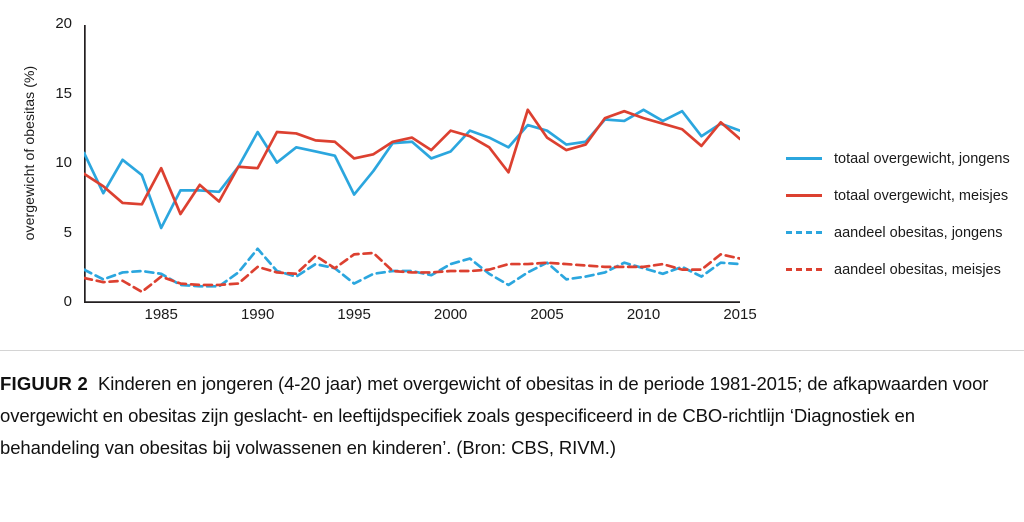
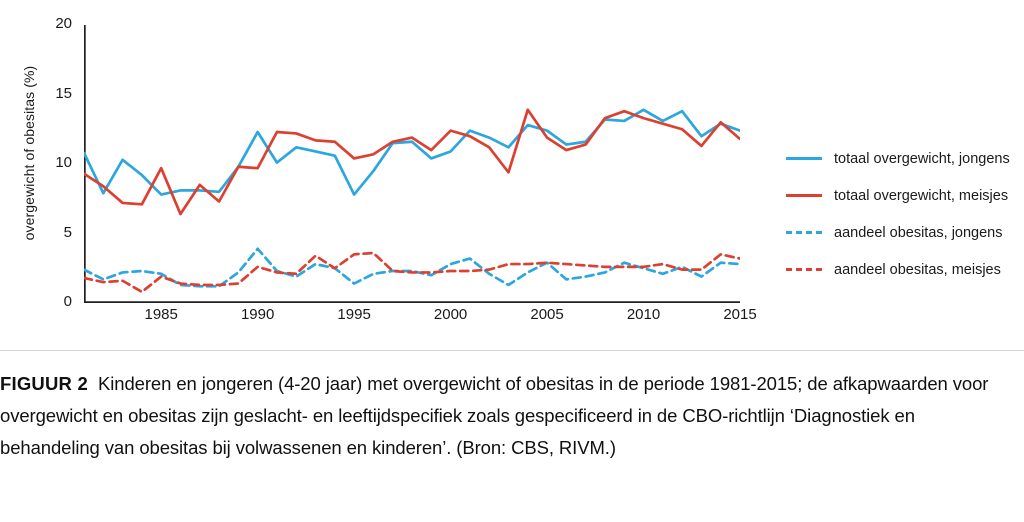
totaal overgewicht, jongens/1985: 5.4 -> 7.8
